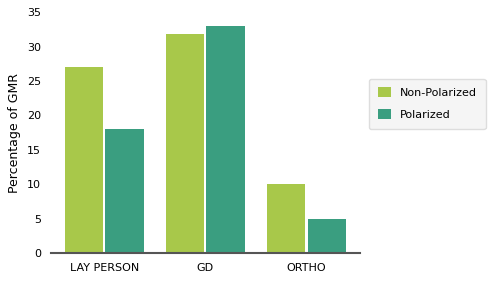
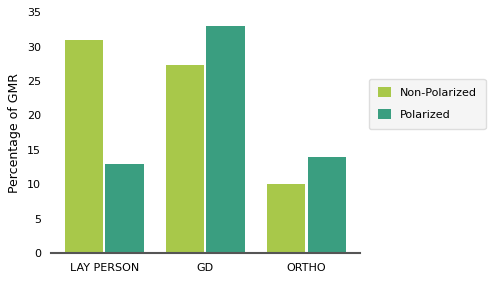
Non-Polarized/LAY PERSON: 27.0 -> 31.0
Polarized/LAY PERSON: 18 -> 13
Non-Polarized/GD: 31.8 -> 27.4
Polarized/ORTHO: 5 -> 14
